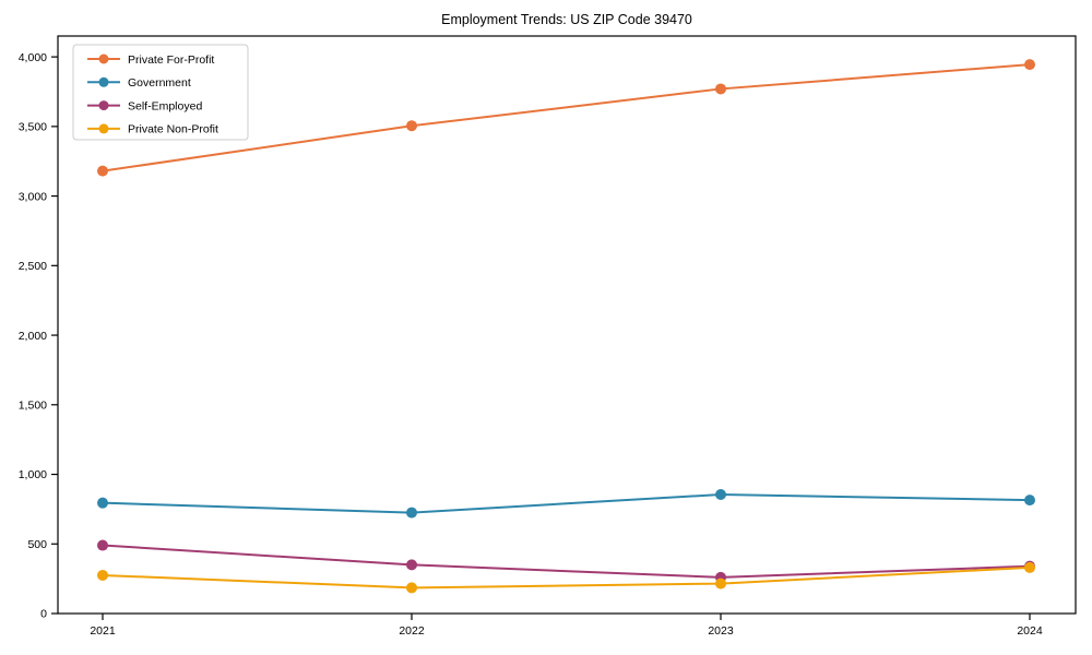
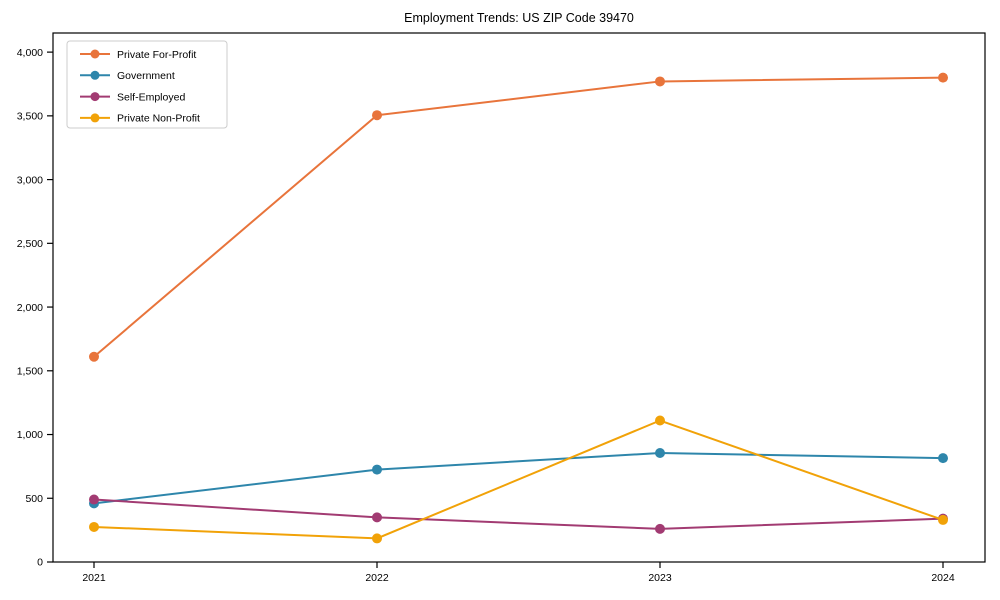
Private For-Profit/2021: 3180 -> 1610
Government/2021: 800 -> 460
Private Non-Profit/2023: 220 -> 1110
Private For-Profit/2024: 3940 -> 3800
